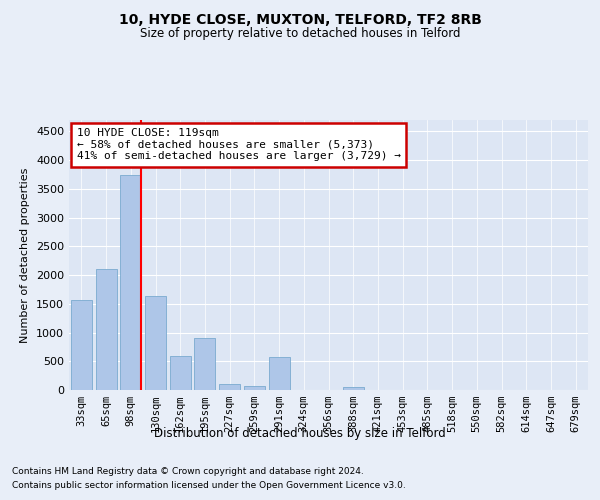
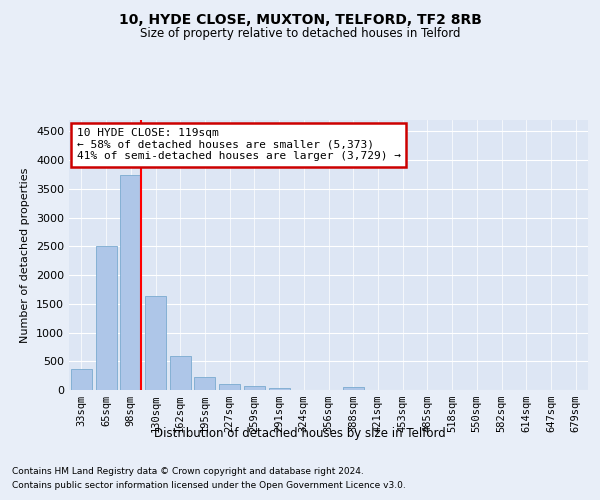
33sqm: 1560 -> 370
65sqm: 2100 -> 2500
195sqm: 900 -> 230
291sqm: 580 -> 40
